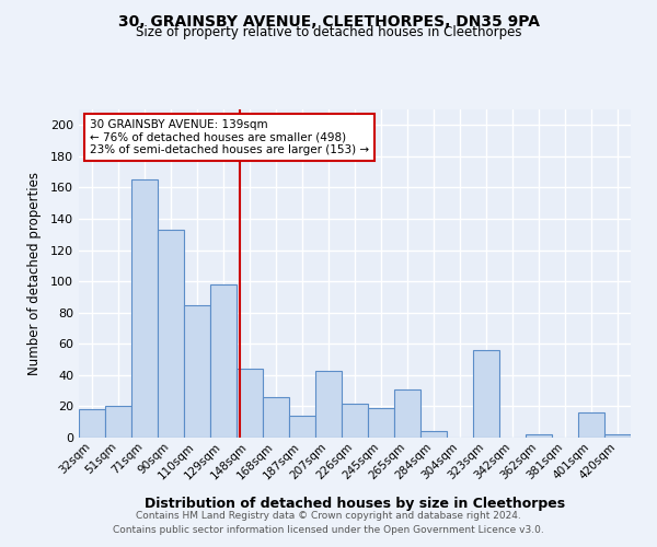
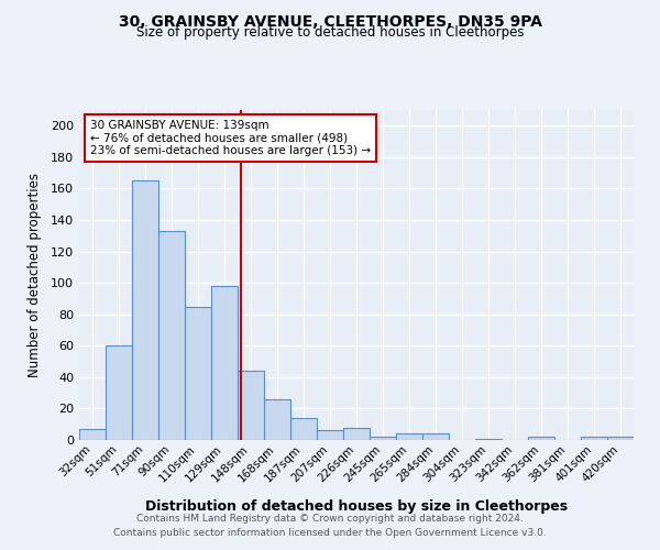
32sqm: 18 -> 7
51sqm: 20 -> 60
207sqm: 43 -> 6
226sqm: 22 -> 8
245sqm: 19 -> 2
265sqm: 31 -> 4
323sqm: 56 -> 1
401sqm: 16 -> 2
